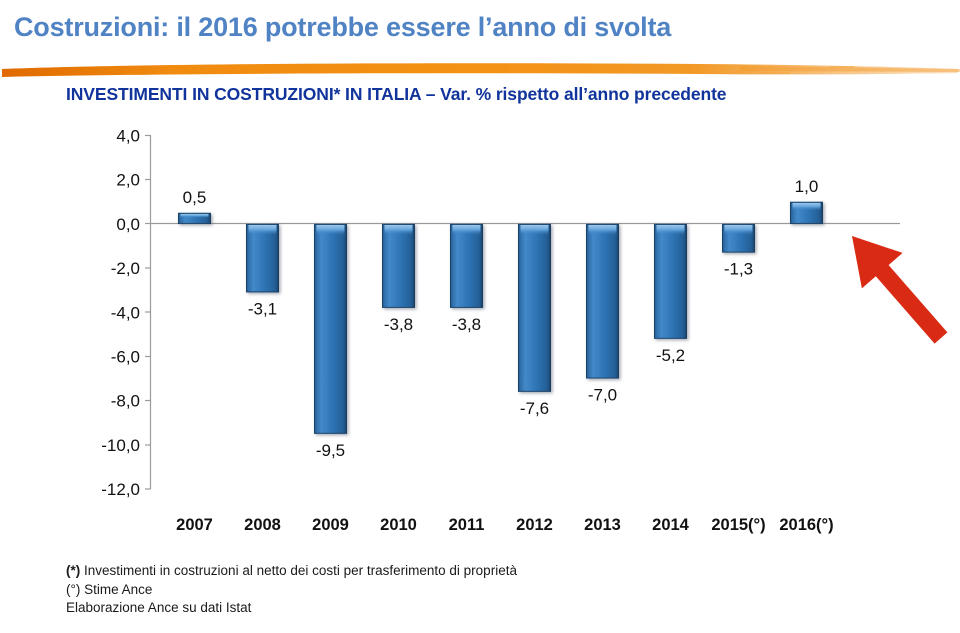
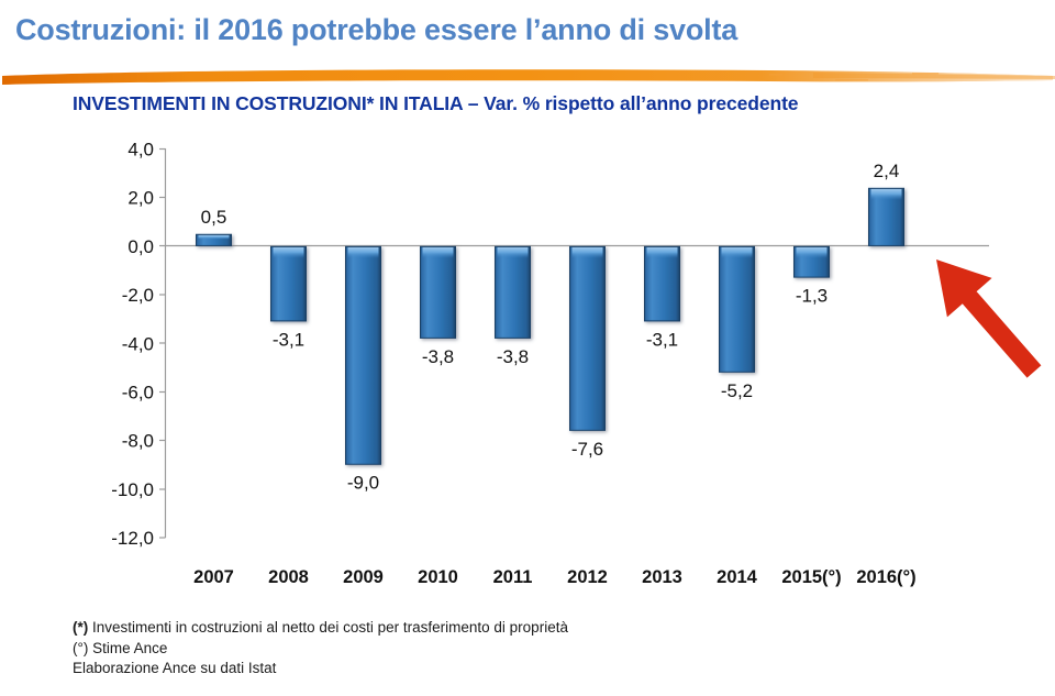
2009: -9,5 -> -9,0
2013: -7,0 -> -3,1
2016(°): 1,0 -> 2,4
